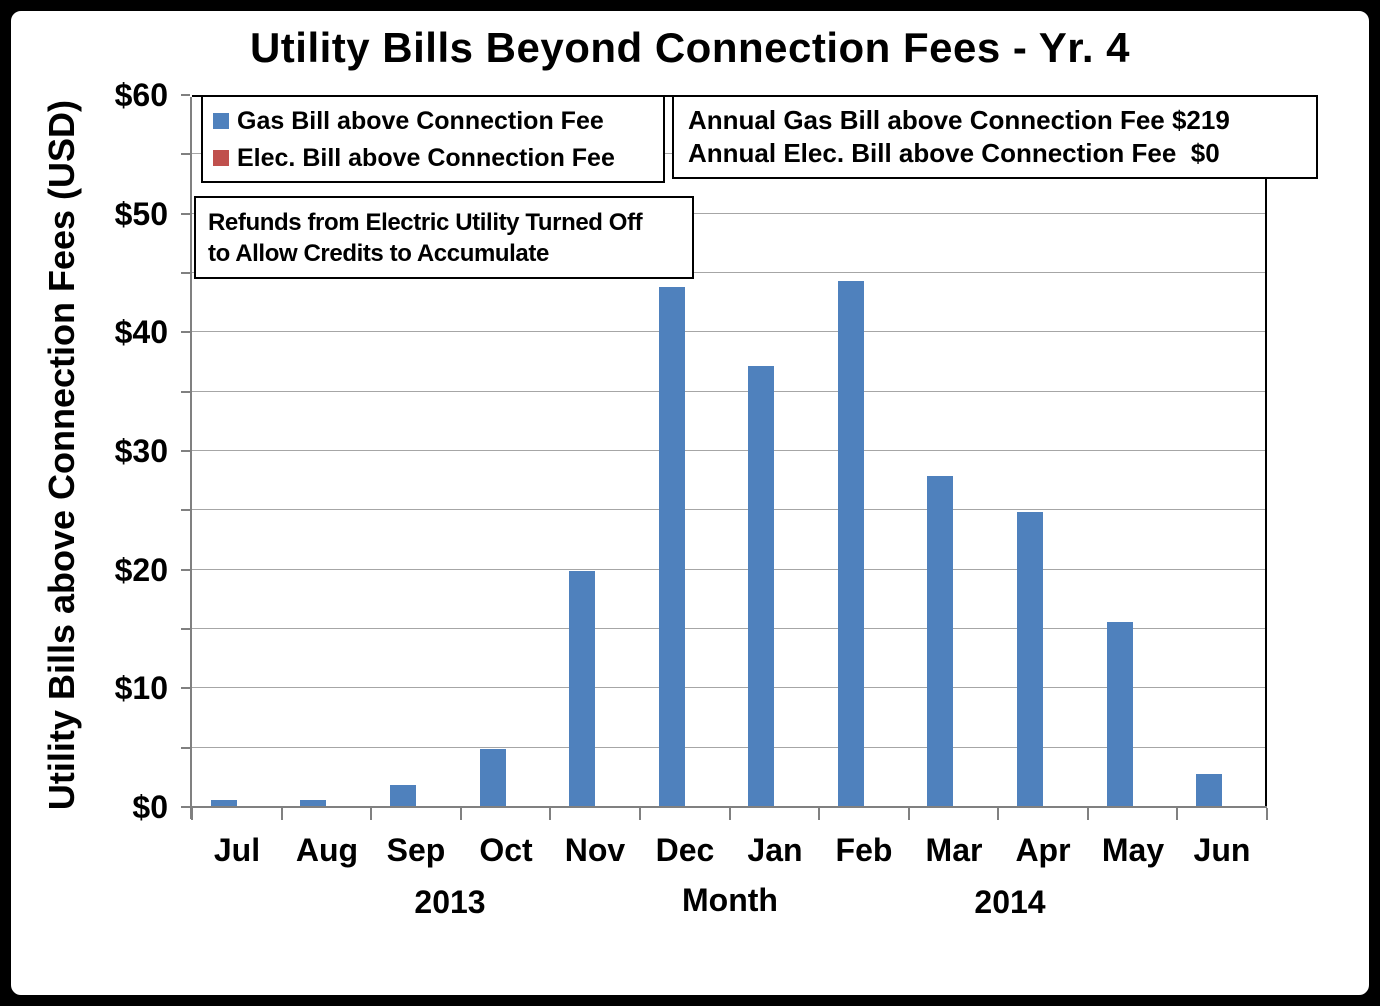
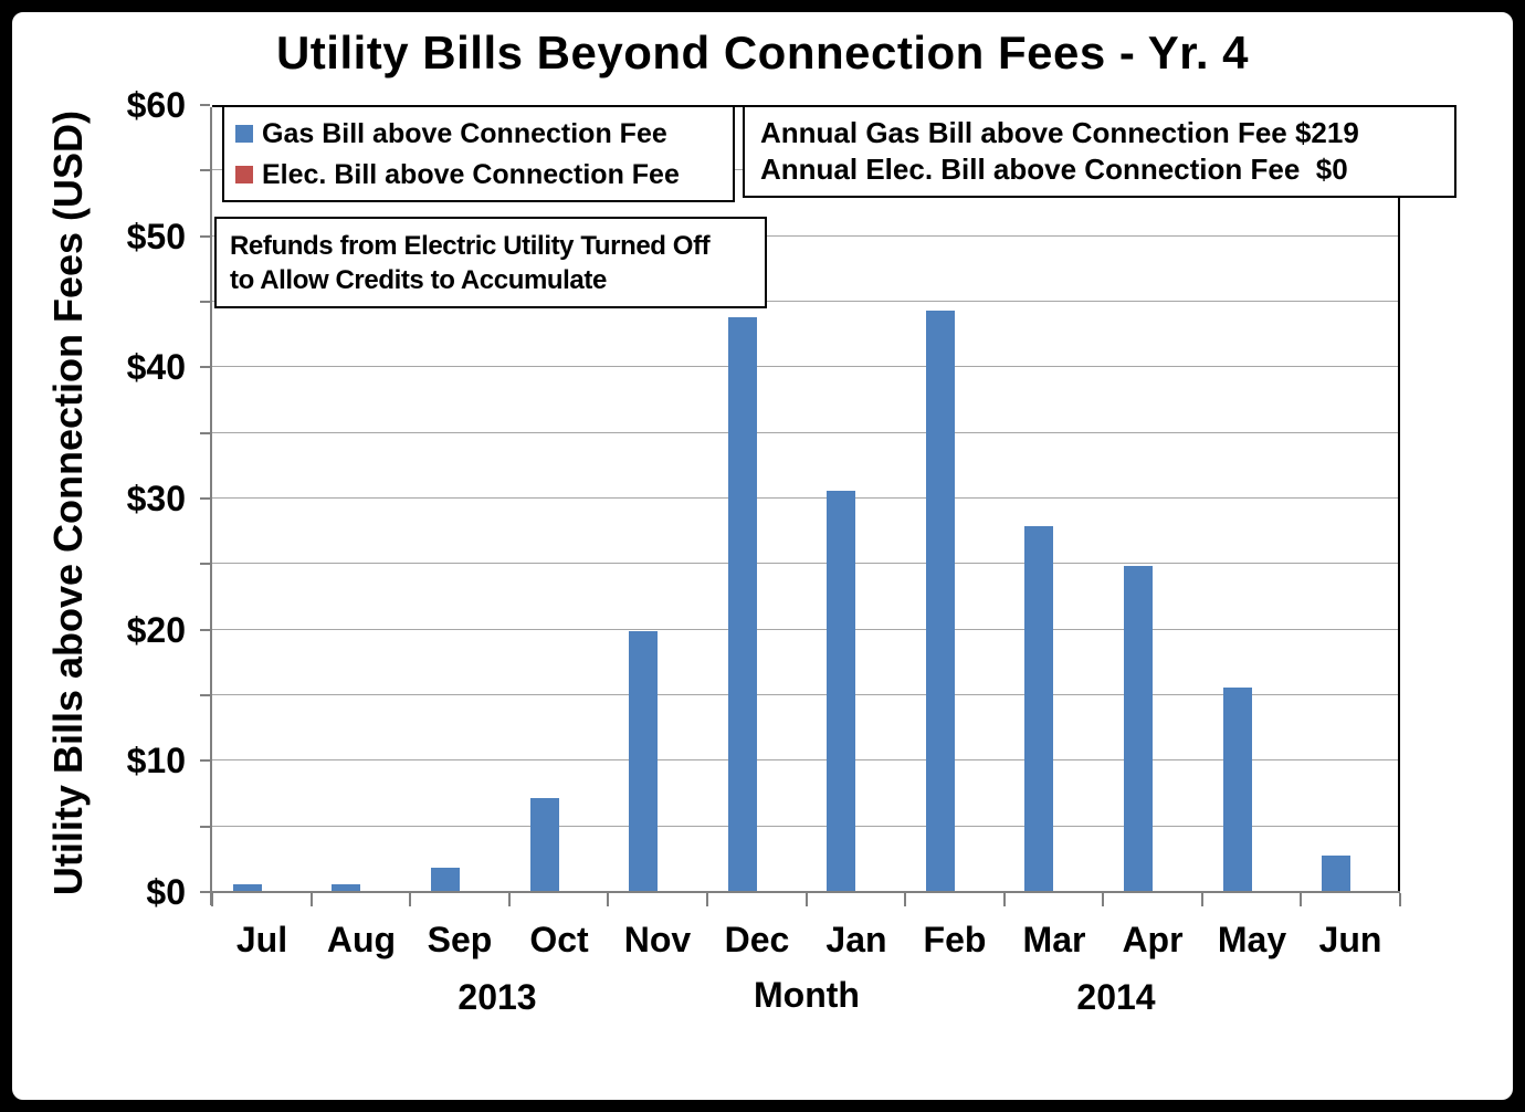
Gas Bill above Connection Fee/Oct: $4.8 -> $7.1
Gas Bill above Connection Fee/Jan: $37.1 -> $30.5
